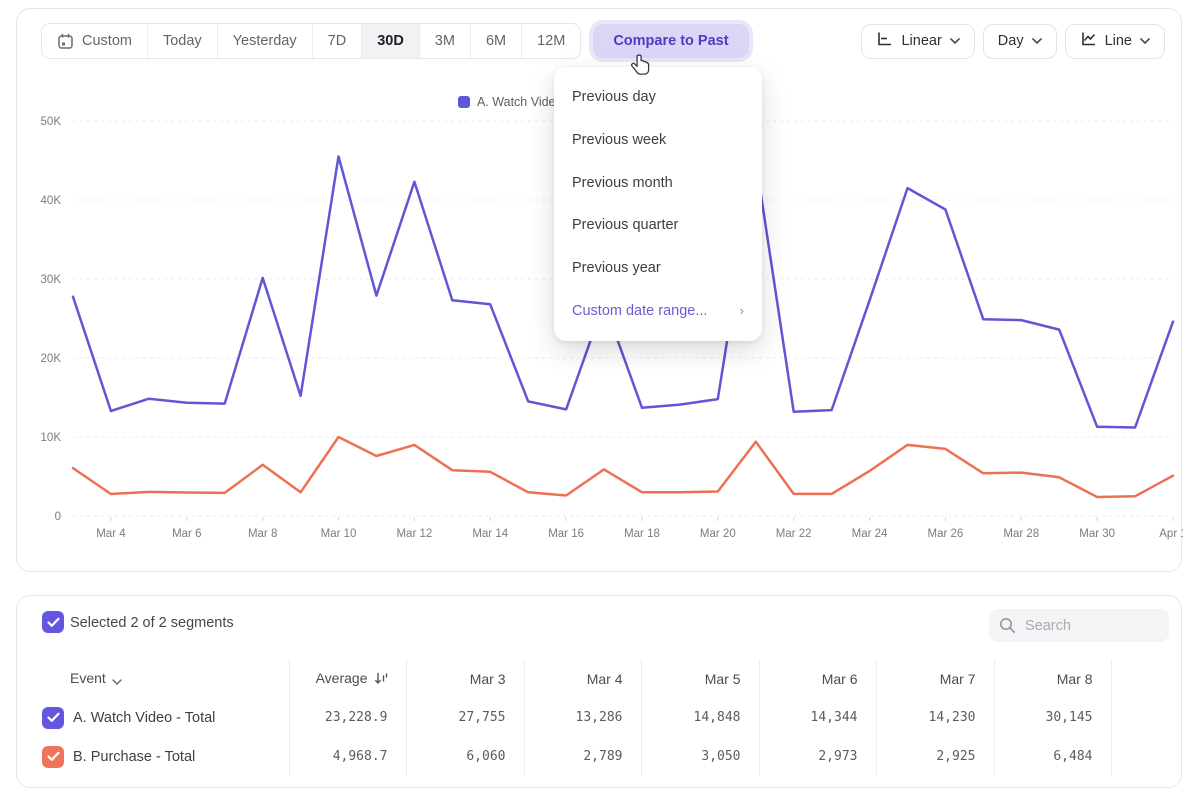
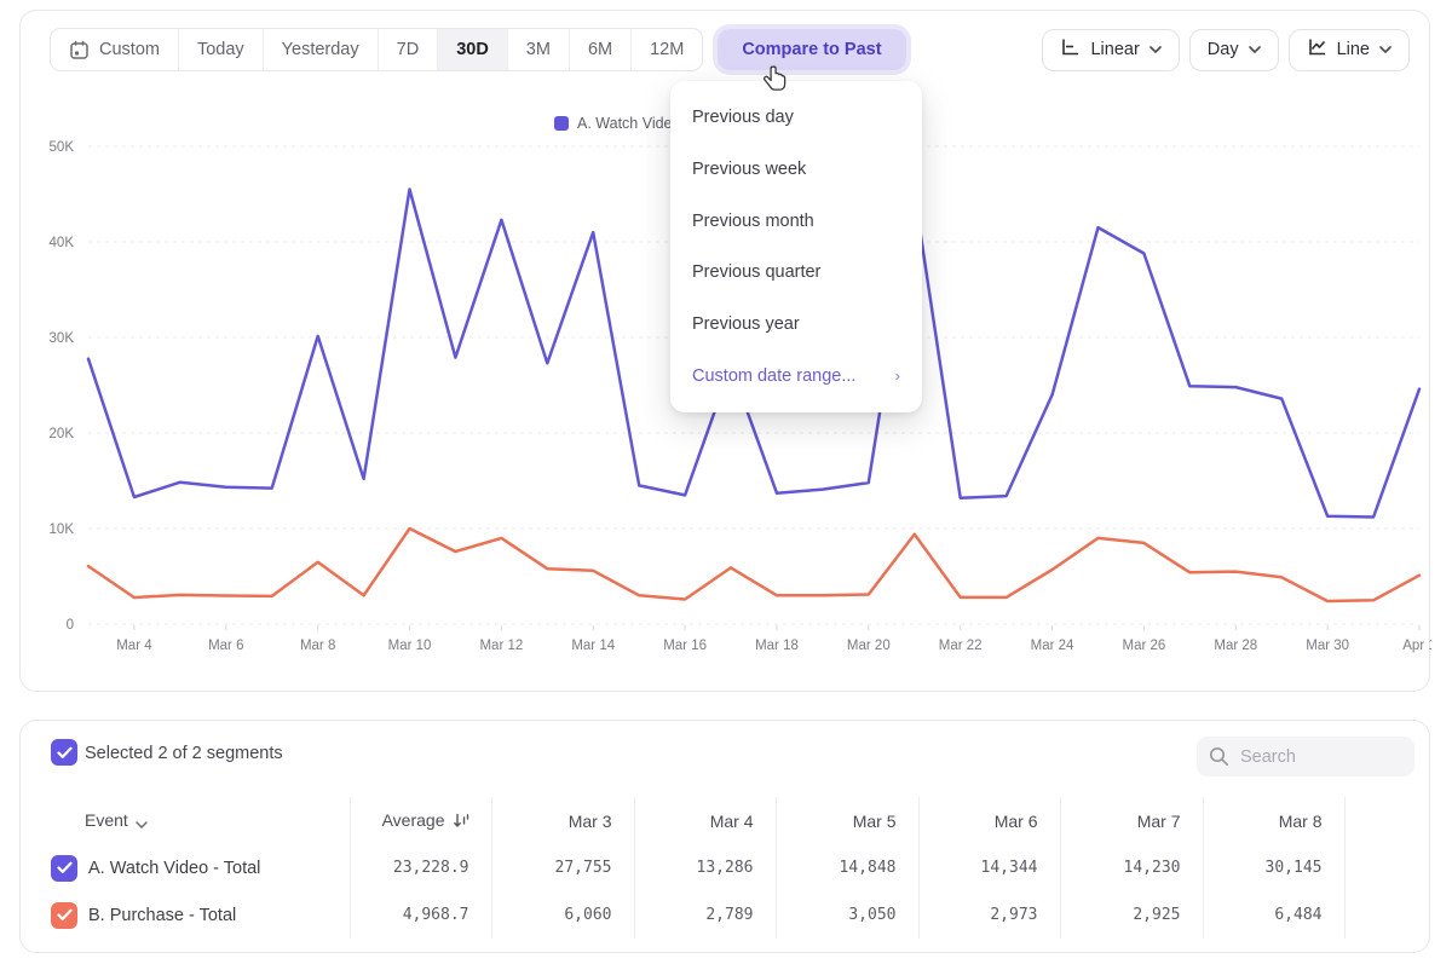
A. Watch Video/Mar 14: 27K -> 41K
A. Watch Video/Mar 24: 27K -> 24K
